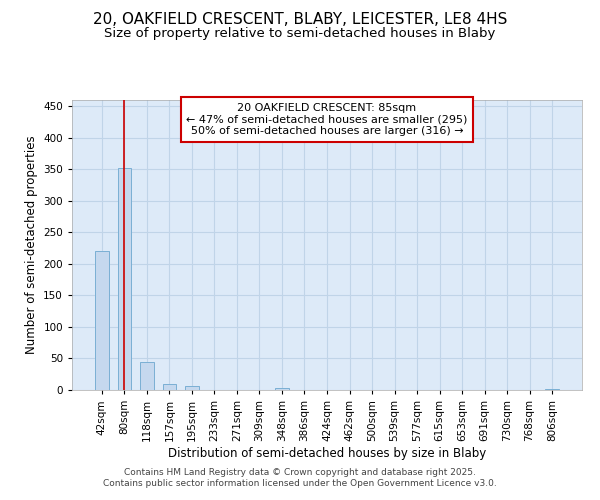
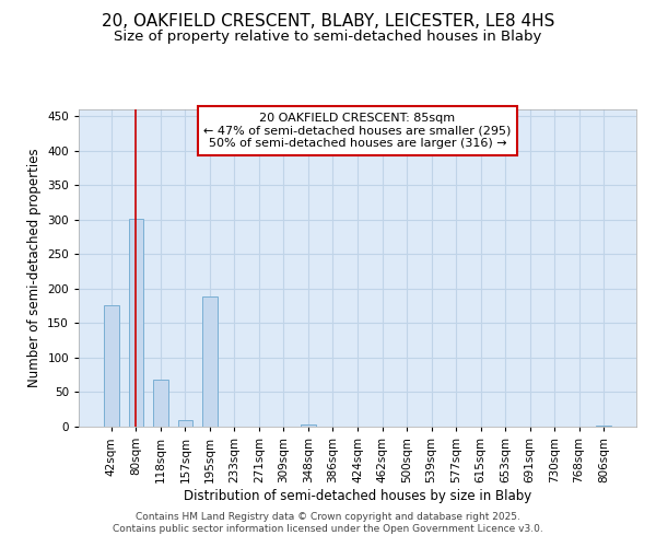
42sqm: 220 -> 176
80sqm: 352 -> 302
118sqm: 45 -> 68
195sqm: 7 -> 188
